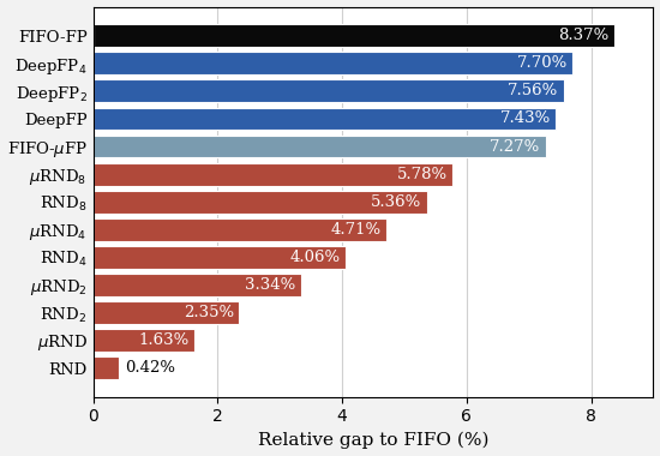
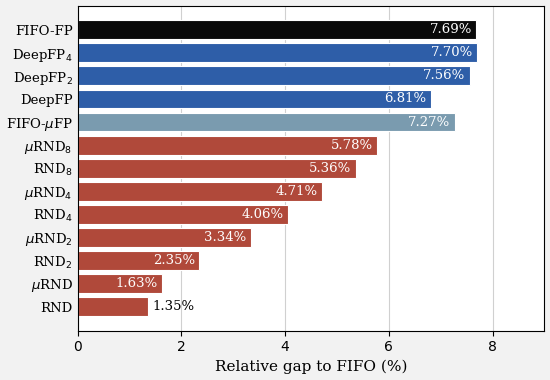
FIFO-FP: 8.37% -> 7.69%
DeepFP: 7.43% -> 6.81%
RND: 0.42% -> 1.35%
